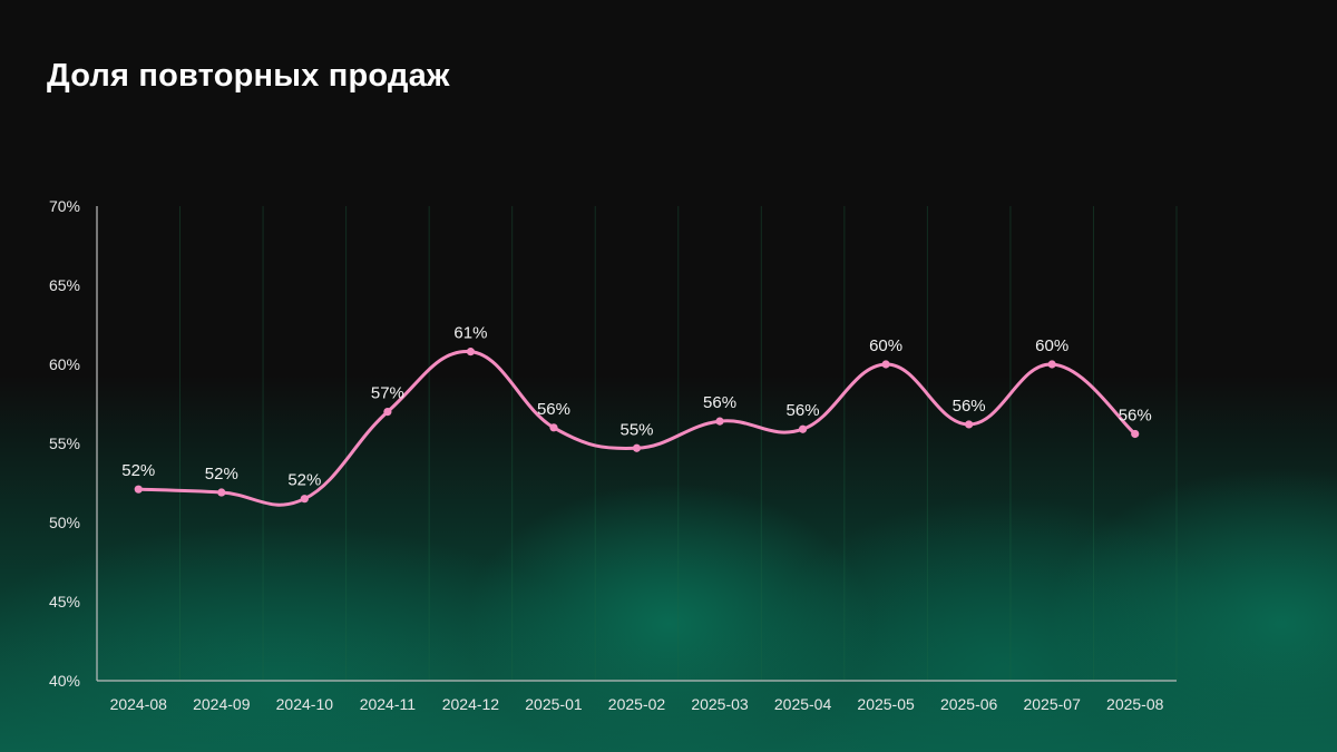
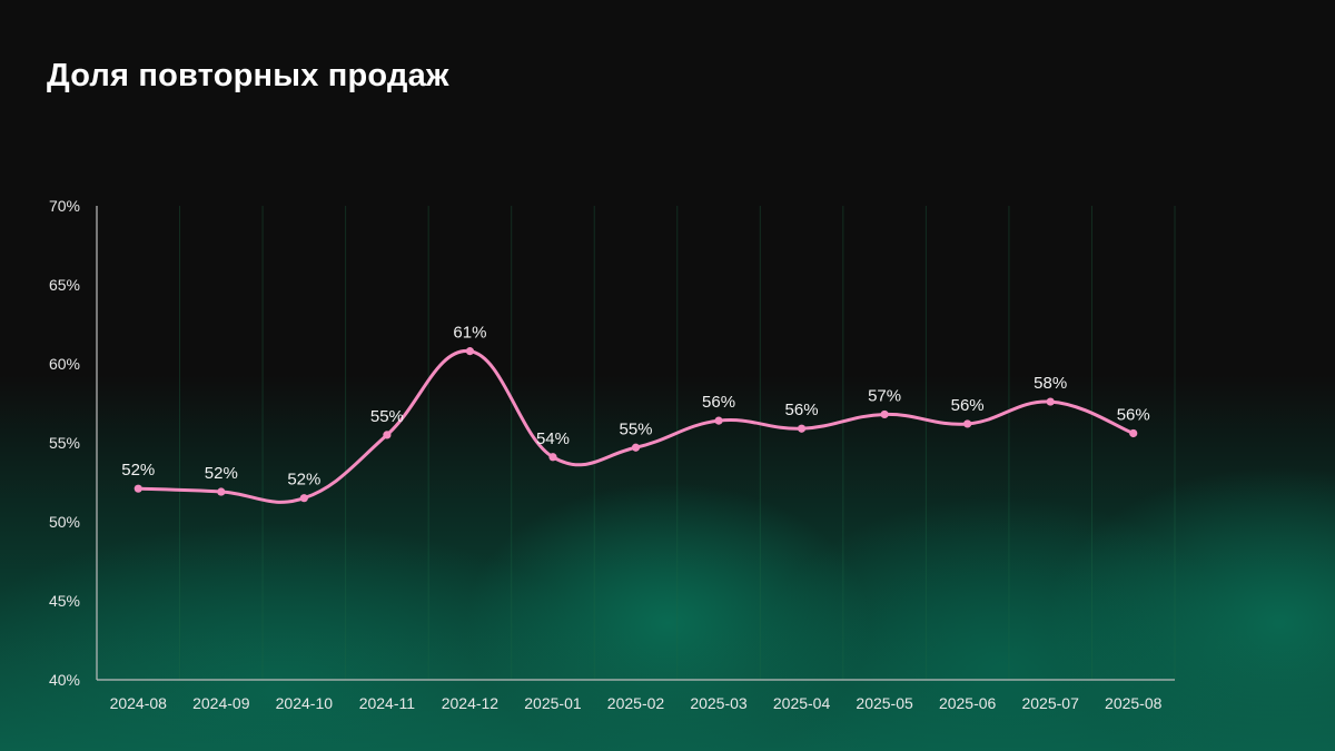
2024-11: 57% -> 55%
2025-01: 56% -> 54%
2025-05: 60% -> 57%
2025-07: 60% -> 58%
